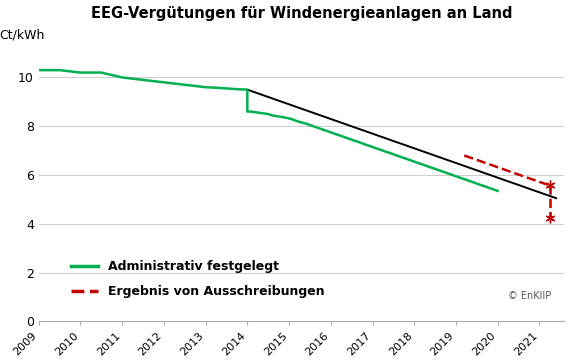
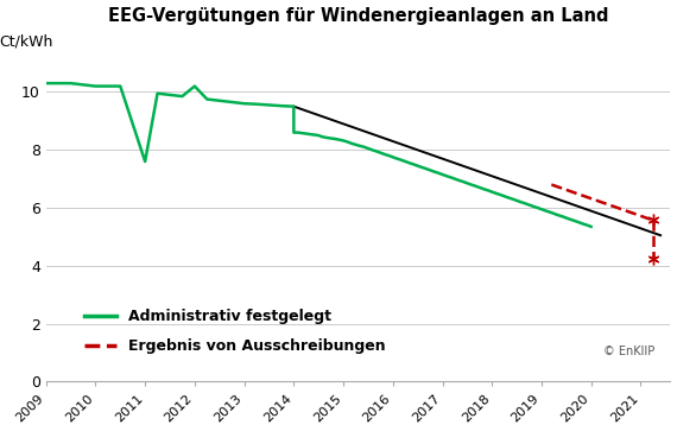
Administrativ festgelegt/2011: 10.00 -> 7.60
Administrativ festgelegt/2012: 9.80 -> 10.20
